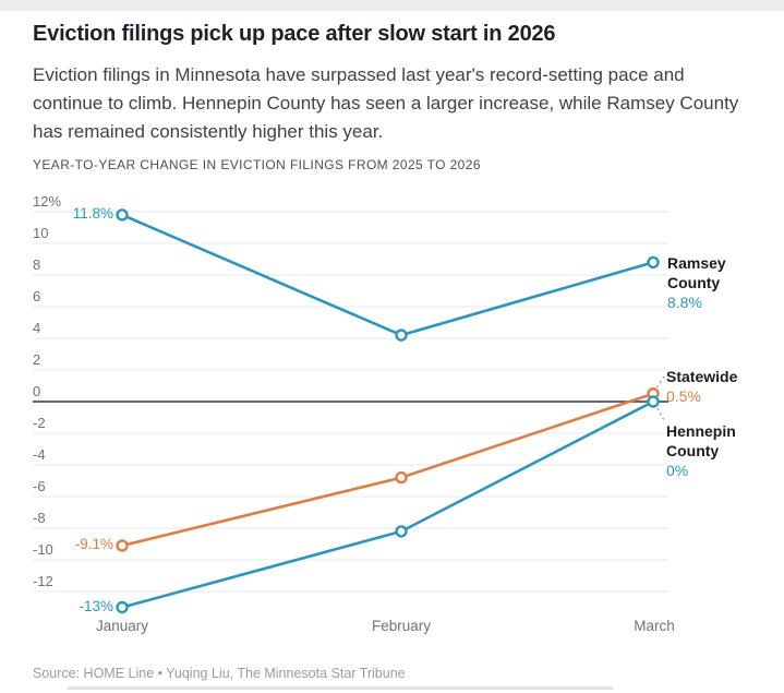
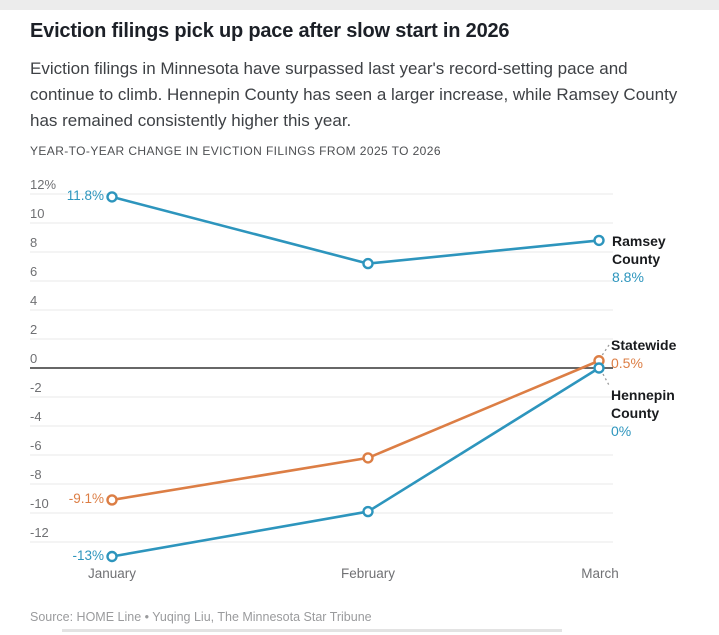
Ramsey County/February: 4.2% -> 7.2%
Statewide/February: -4.8% -> -6.2%
Hennepin County/February: -8.2% -> -9.9%
